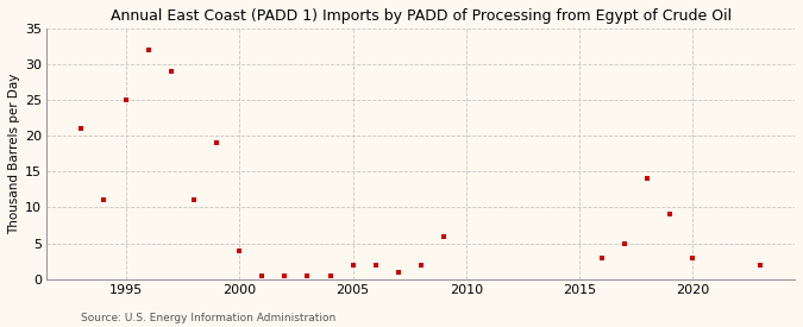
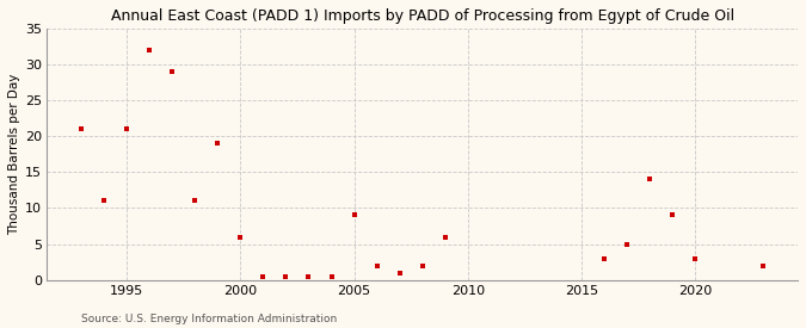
1995: 25.0 -> 21.0
2000: 4.0 -> 6.0
2005: 2.0 -> 9.0
